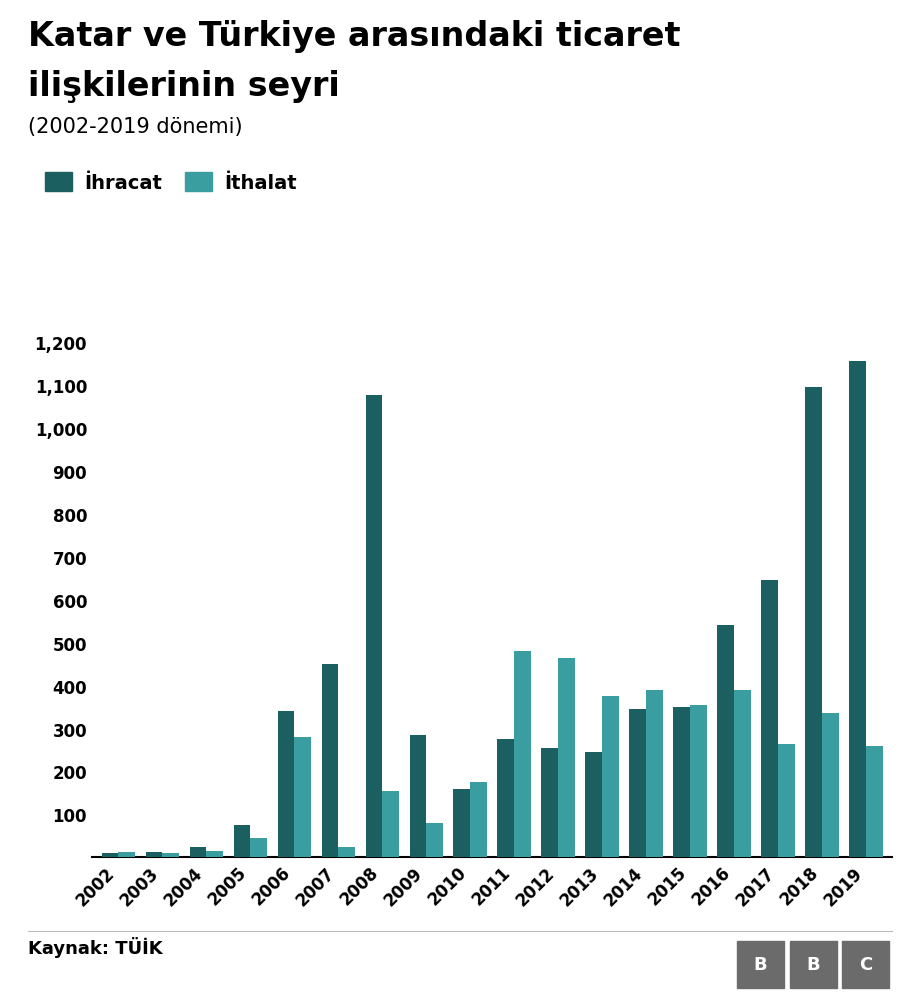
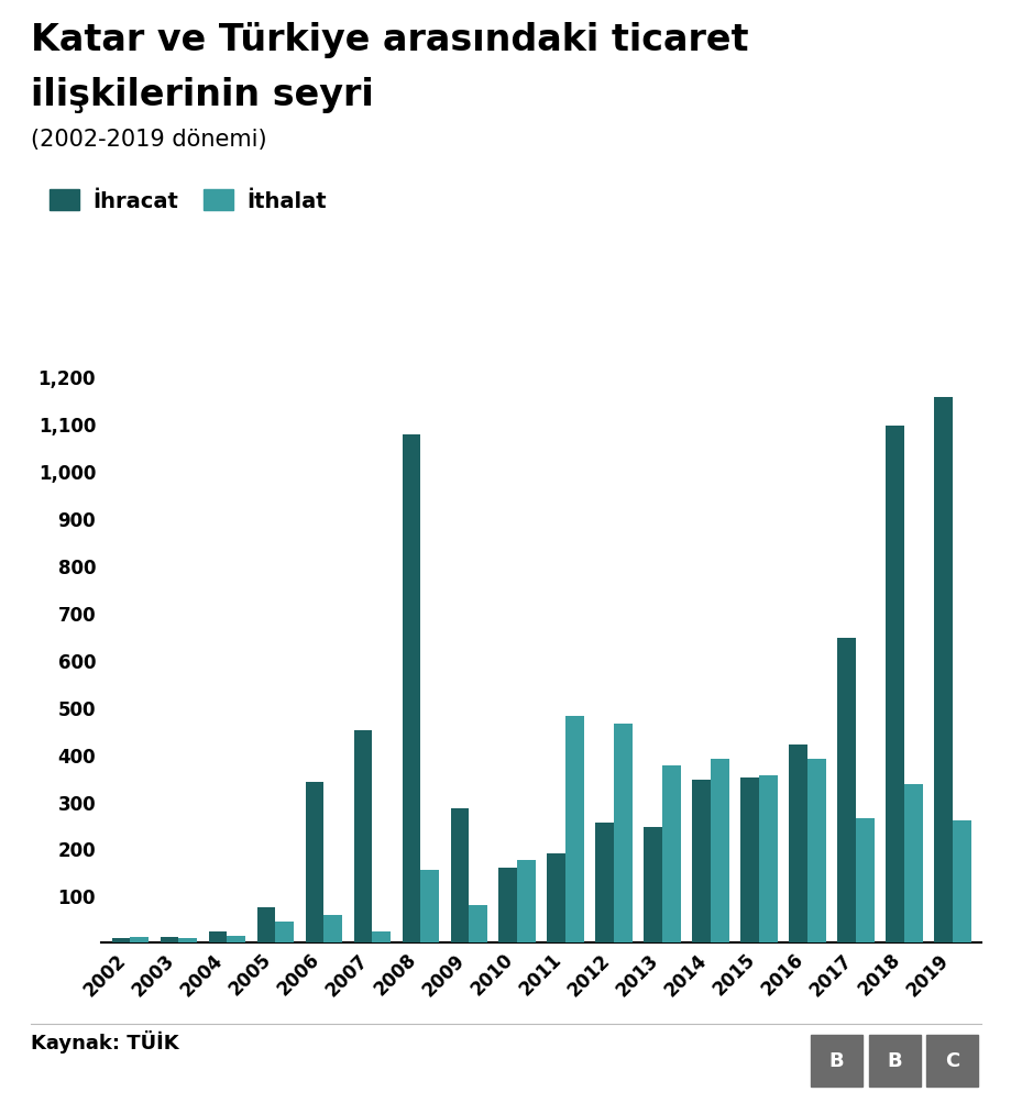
İthalat/2006: 280 -> 60
İhracat/2011: 275 -> 190
İhracat/2016: 540 -> 420
